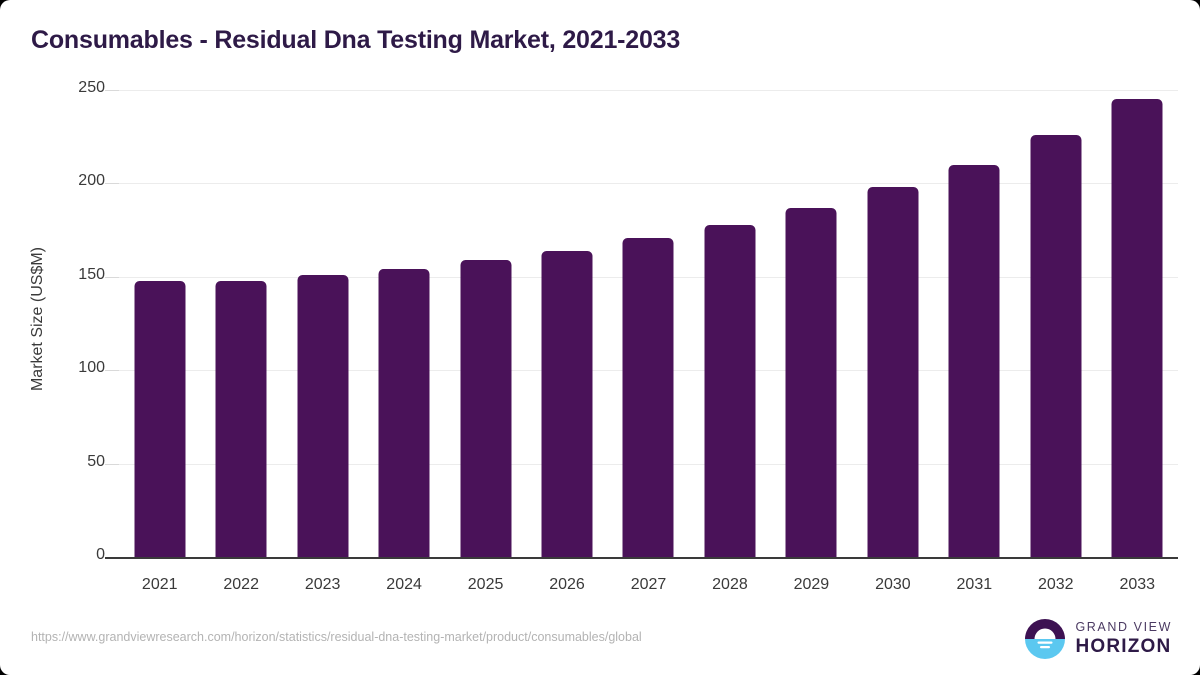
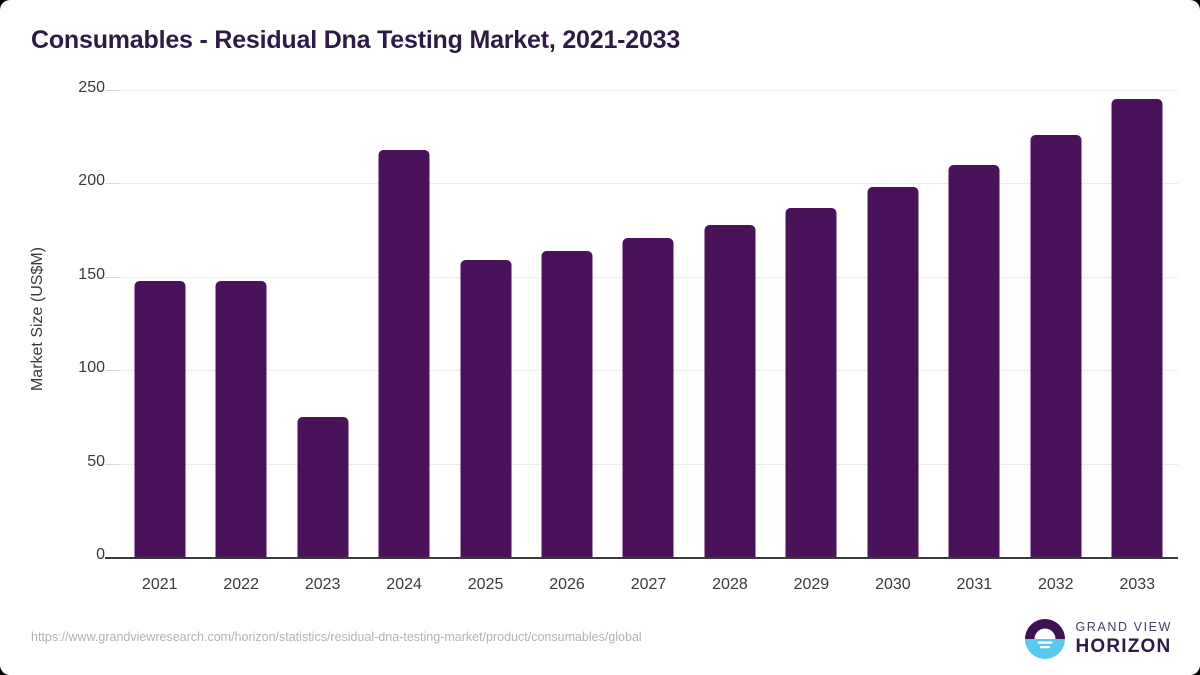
2023: 151 -> 75
2024: 154 -> 218
